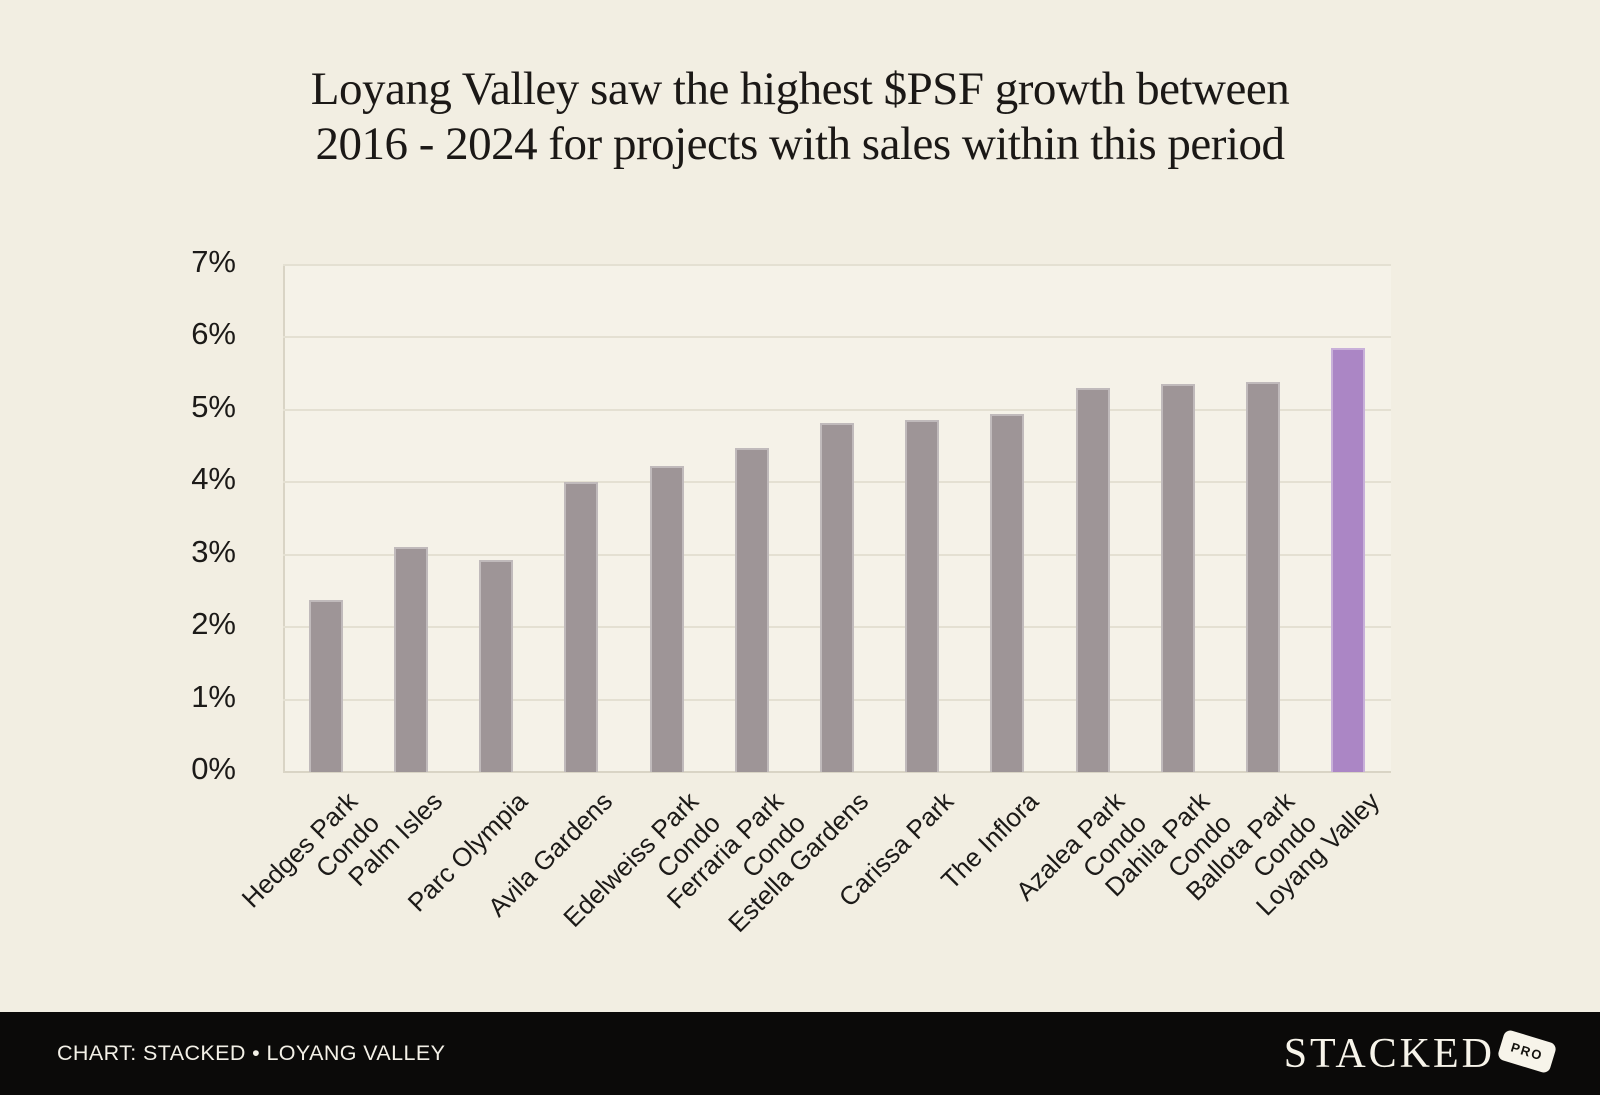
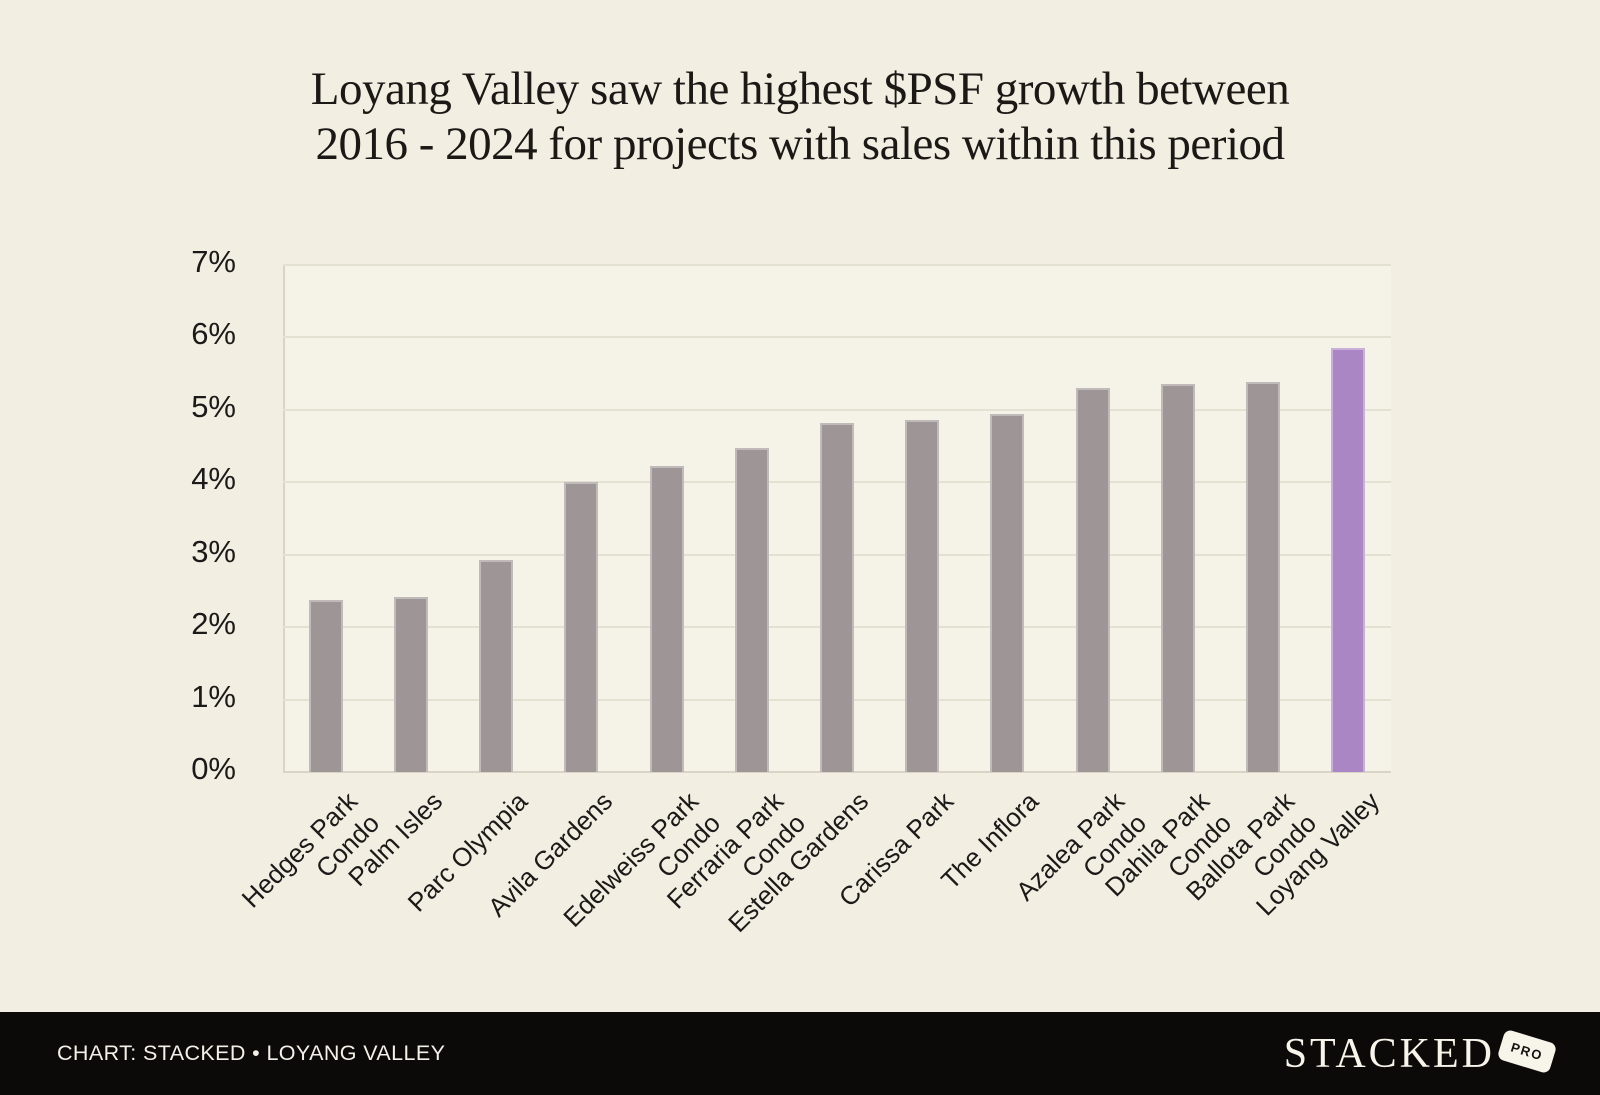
Palm Isles: 3.1% -> 2.4%
